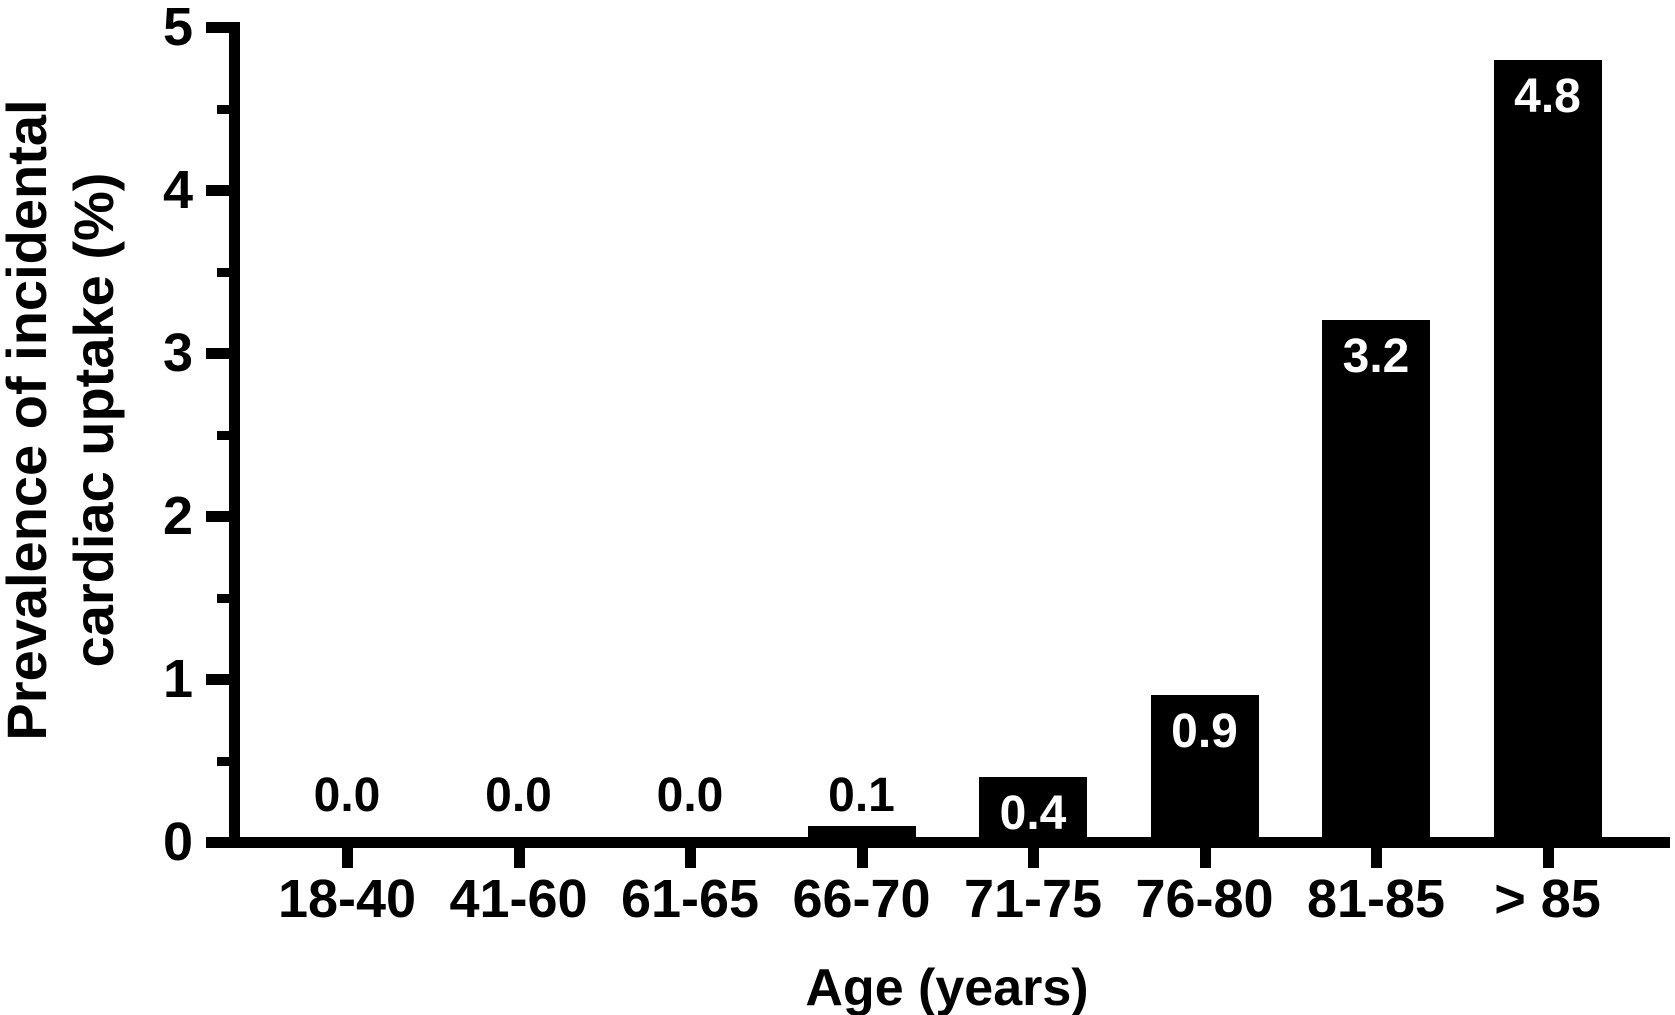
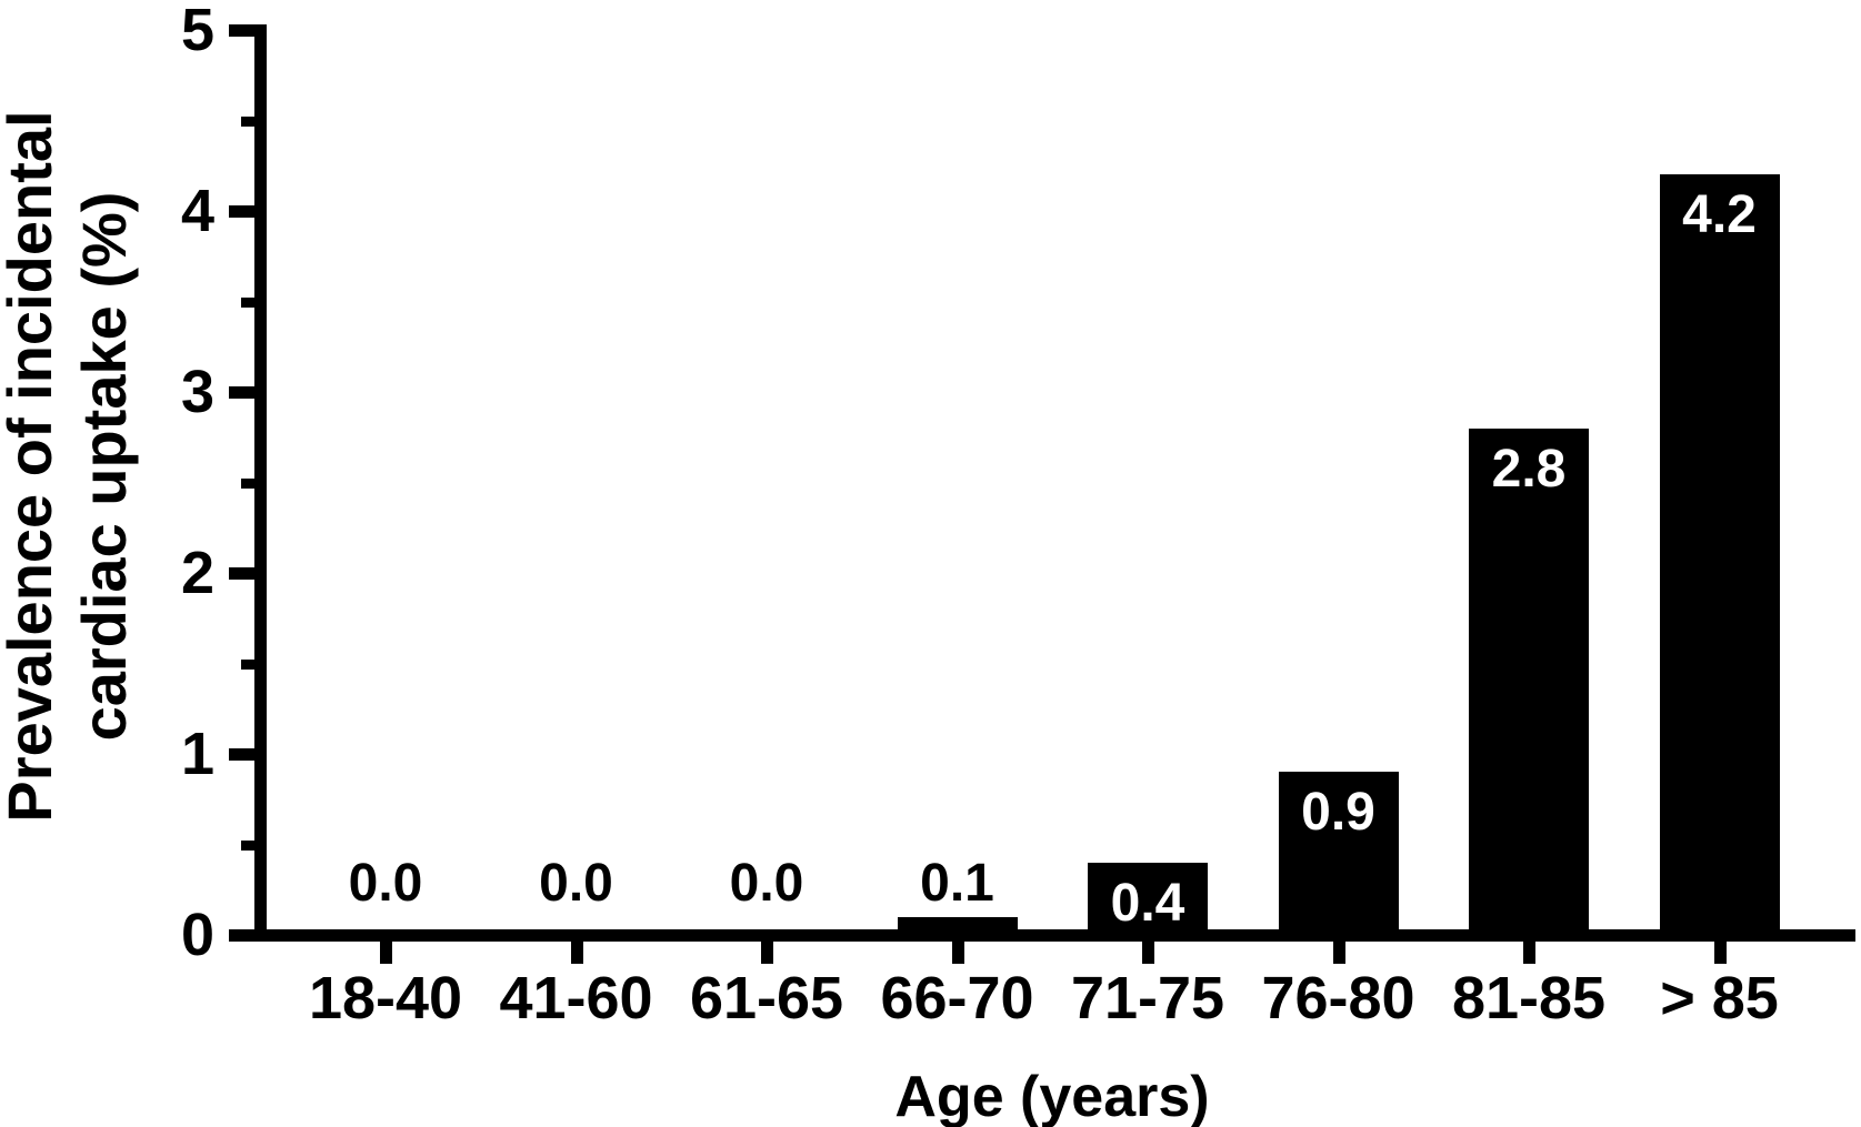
81-85: 3.2 -> 2.8
> 85: 4.8 -> 4.2
